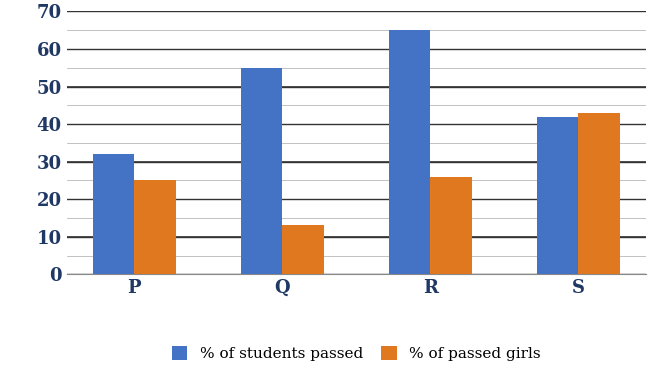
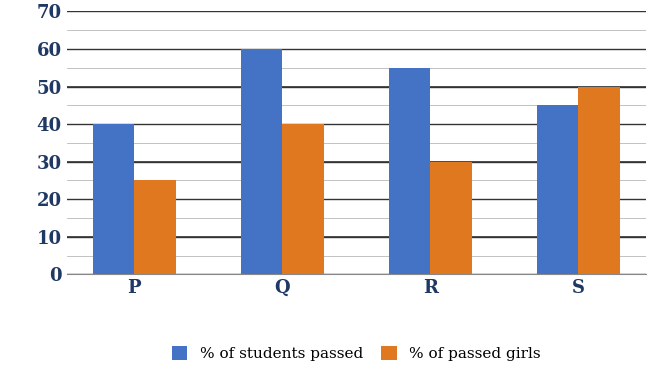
% of students passed/P: 32 -> 40
% of students passed/Q: 55 -> 60
% of passed girls/Q: 13 -> 40
% of students passed/R: 65 -> 55
% of passed girls/R: 26 -> 30
% of students passed/S: 42 -> 45
% of passed girls/S: 43 -> 50
